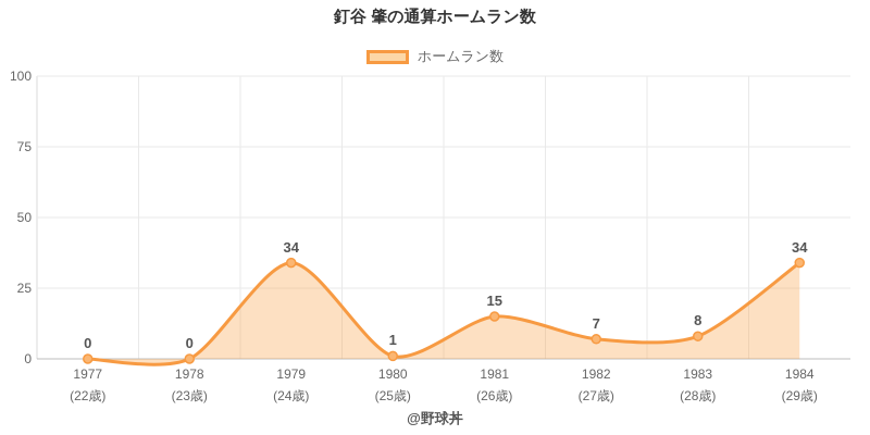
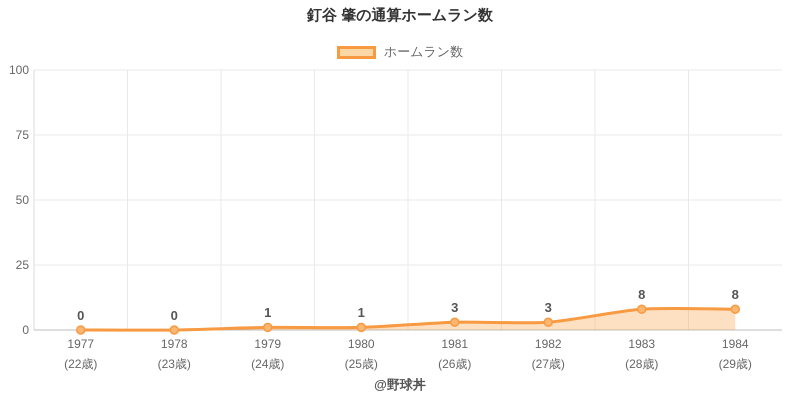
1979: 34 -> 1
1981: 15 -> 3
1982: 7 -> 3
1984: 34 -> 8
